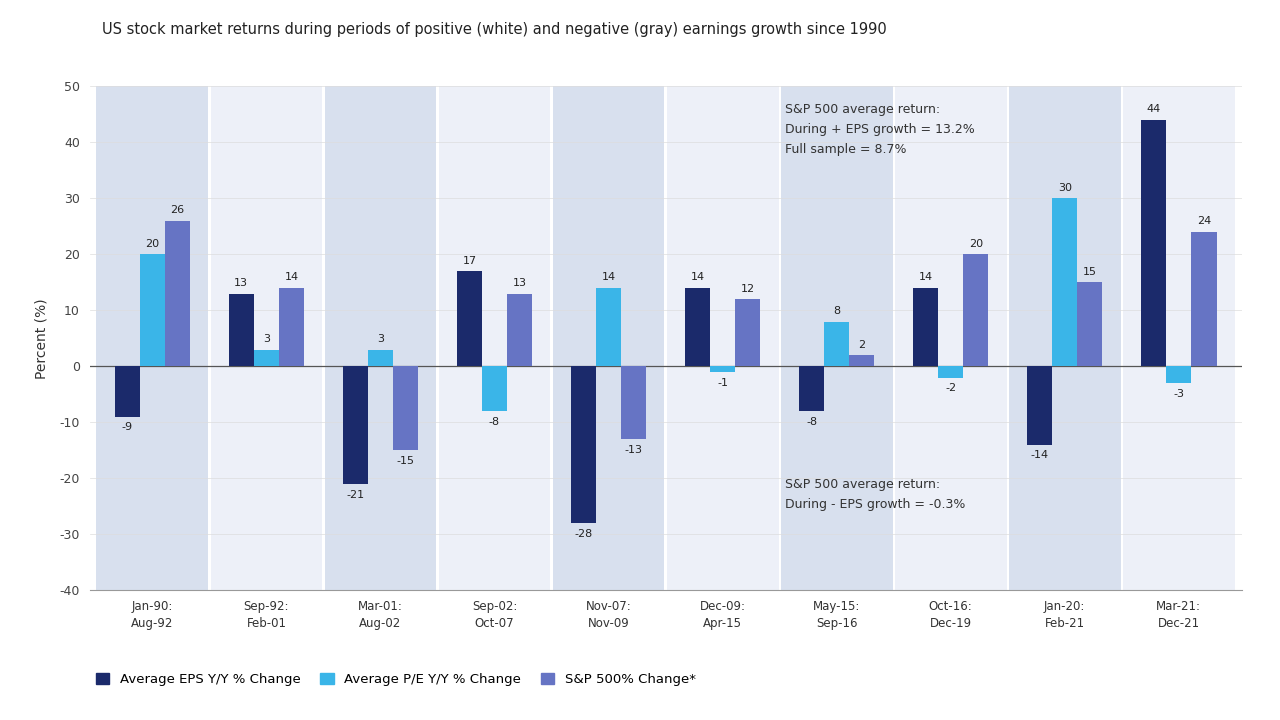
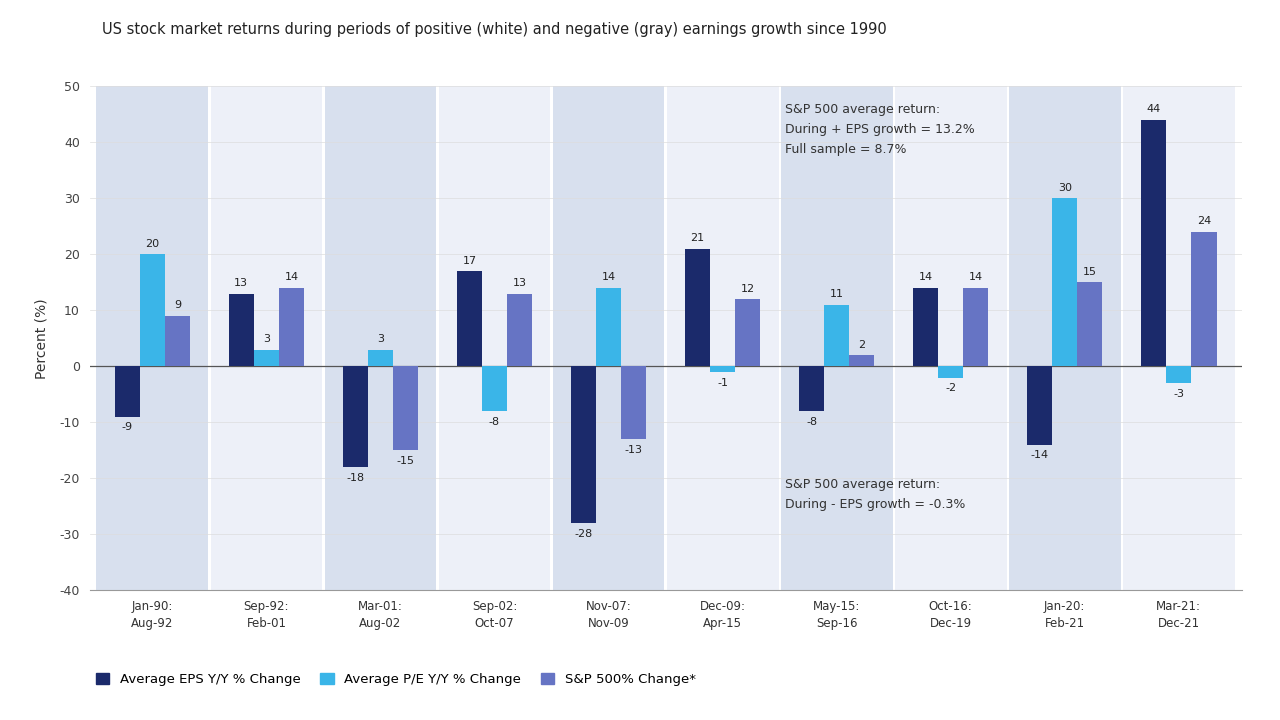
S&P 500% Change*/Jan-90: Aug-92: 26 -> 9
Average EPS Y/Y % Change/Mar-01: Aug-02: -21 -> -18
Average EPS Y/Y % Change/Dec-09: Apr-15: 14 -> 21
Average P/E Y/Y % Change/May-15: Sep-16: 8 -> 11
S&P 500% Change*/Oct-16: Dec-19: 20 -> 14
